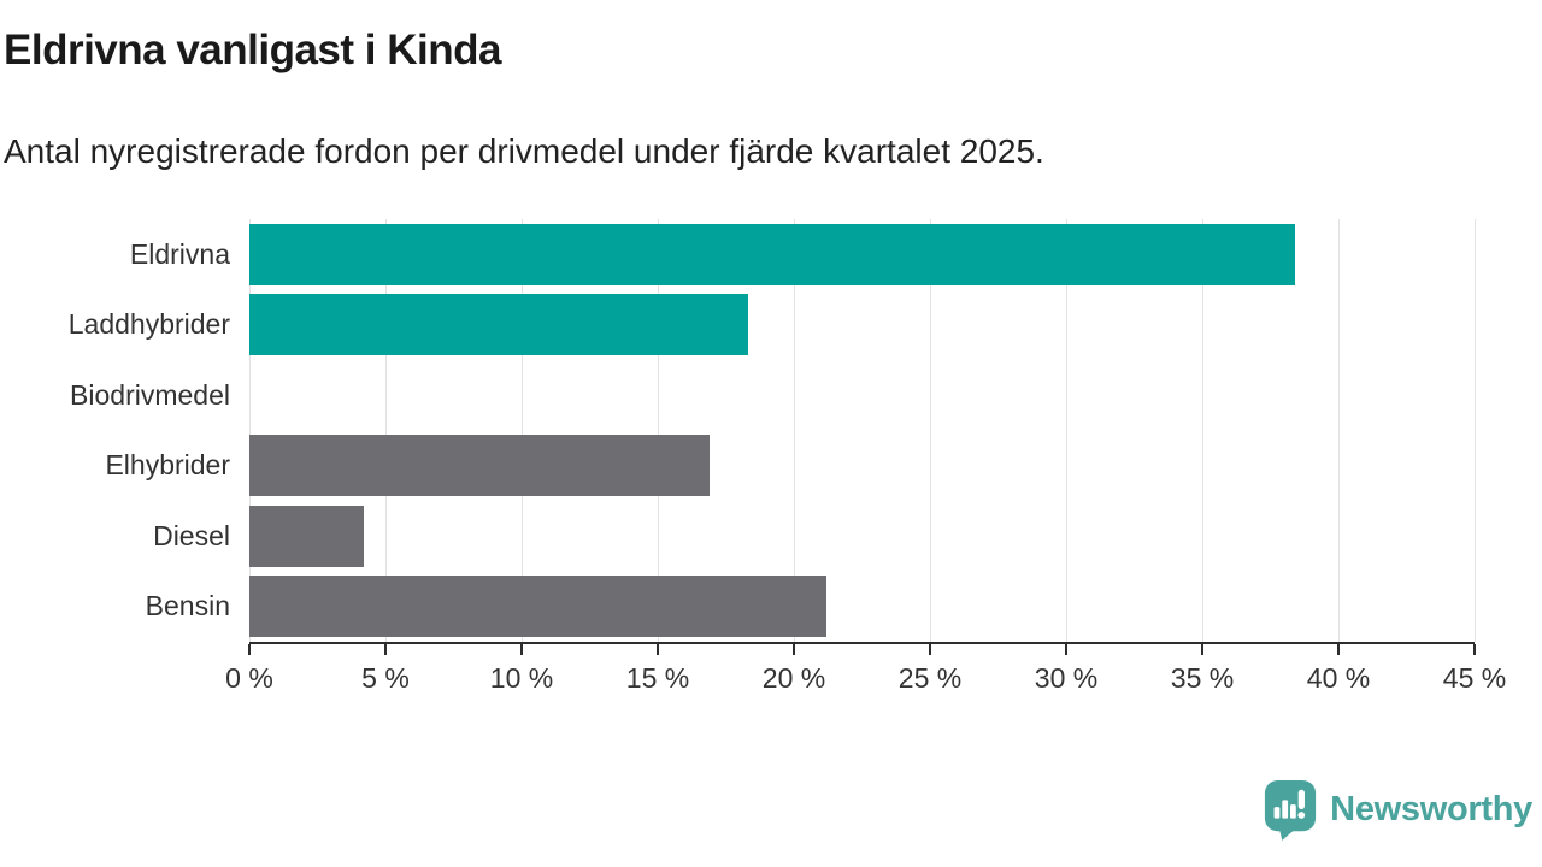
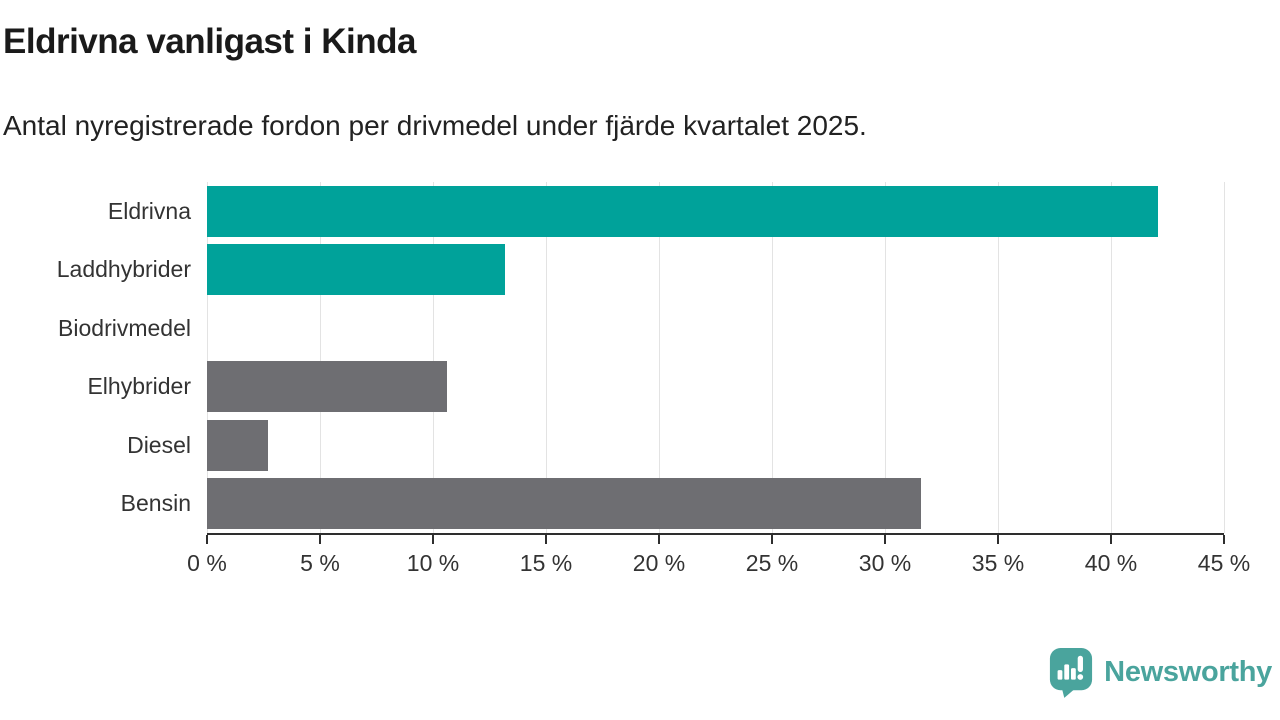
Eldrivna: 38.4% -> 42.1%
Laddhybrider: 18.3% -> 13.2%
Elhybrider: 16.9% -> 10.6%
Diesel: 4.2% -> 2.7%
Bensin: 21.2% -> 31.6%
